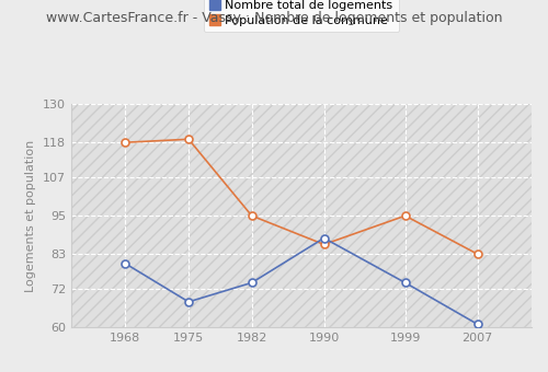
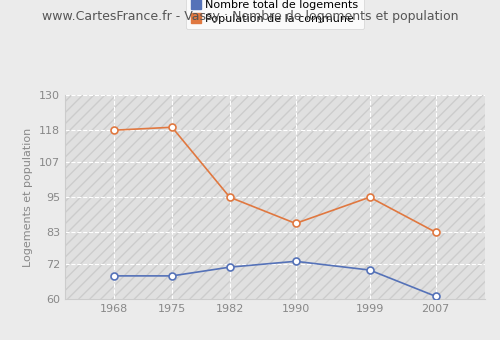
Nombre total de logements/1968: 80 -> 68
Nombre total de logements/1982: 74 -> 71
Nombre total de logements/1990: 88 -> 73
Nombre total de logements/1999: 74 -> 70
